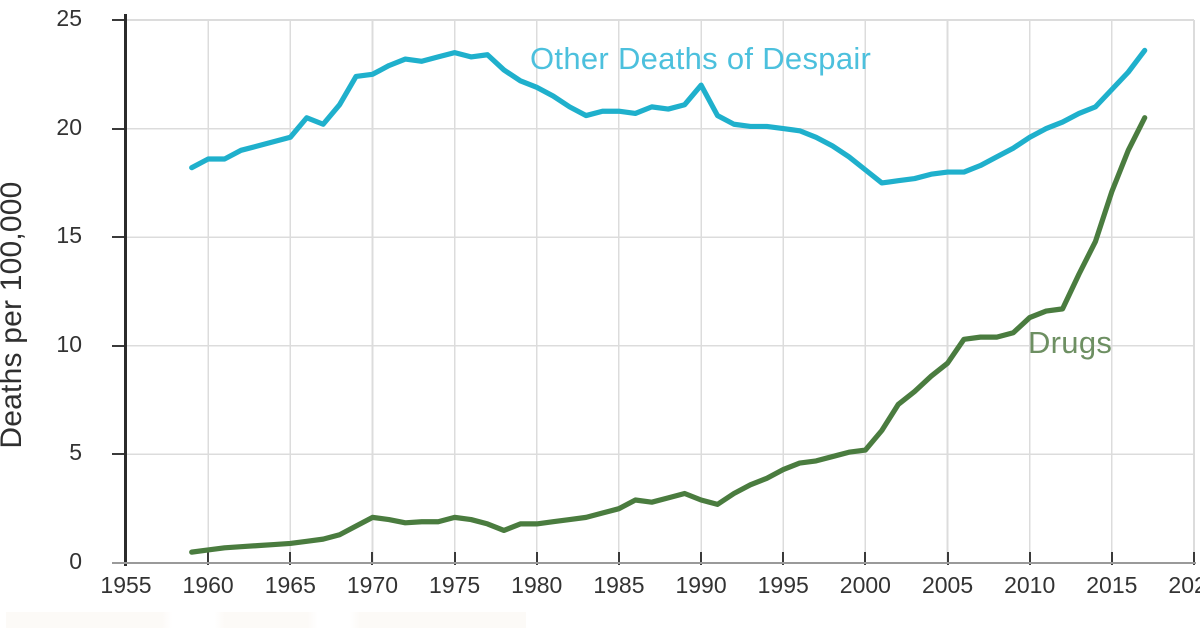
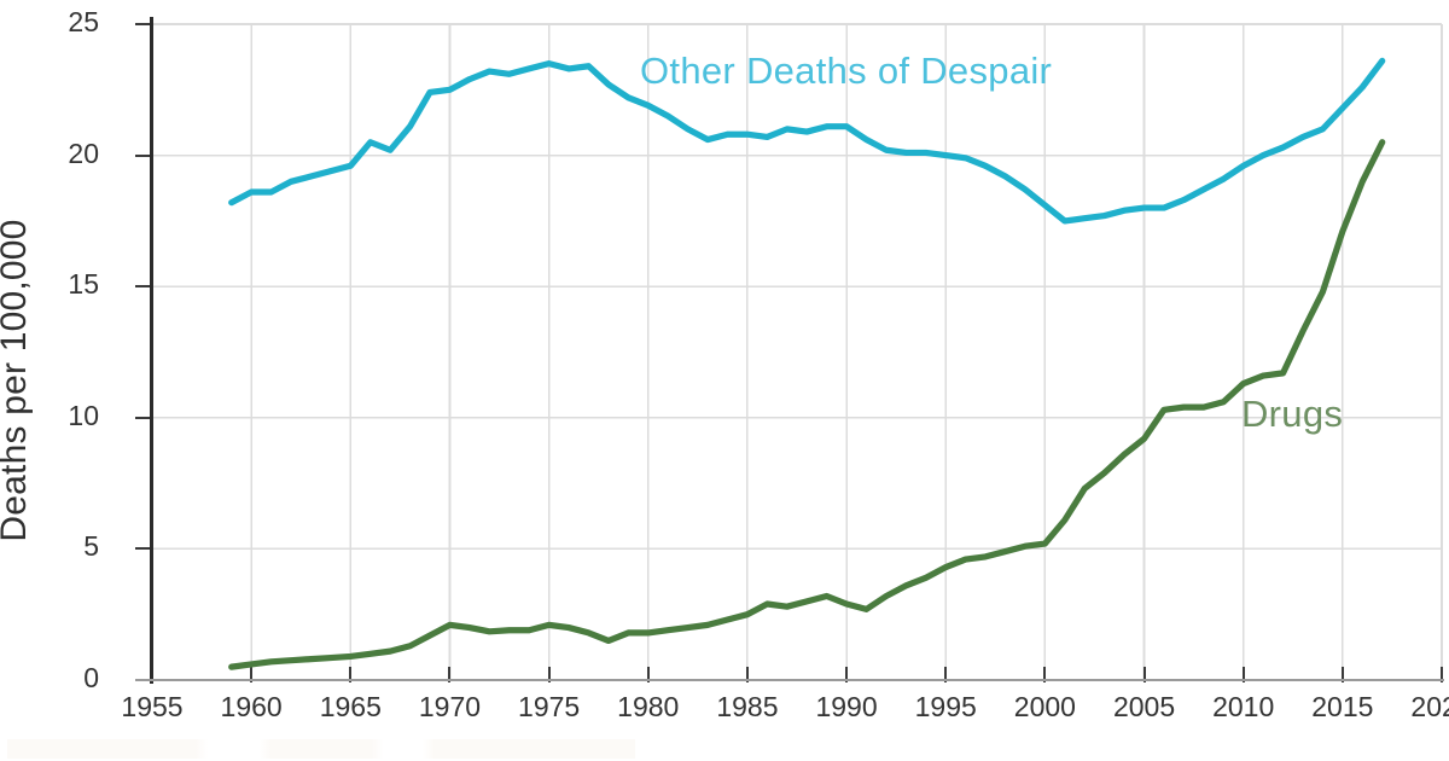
Other Deaths of Despair/1990: 22.0 -> 21.1
